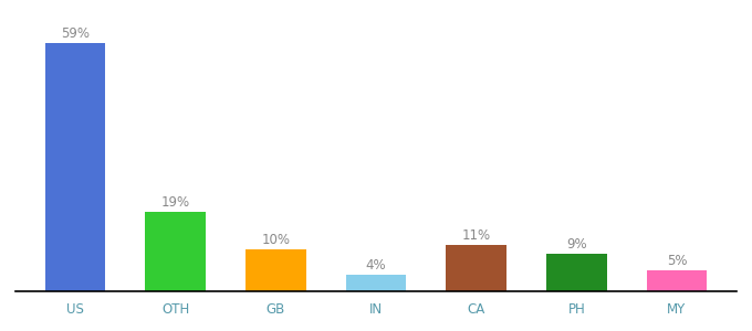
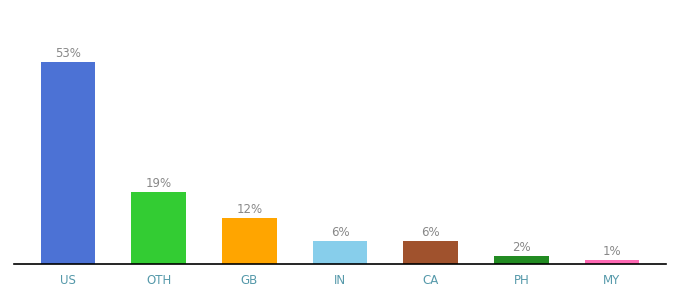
US: 59% -> 53%
GB: 10% -> 12%
IN: 4% -> 6%
CA: 11% -> 6%
PH: 9% -> 2%
MY: 5% -> 1%
